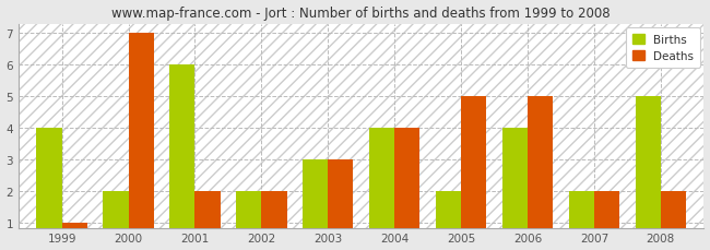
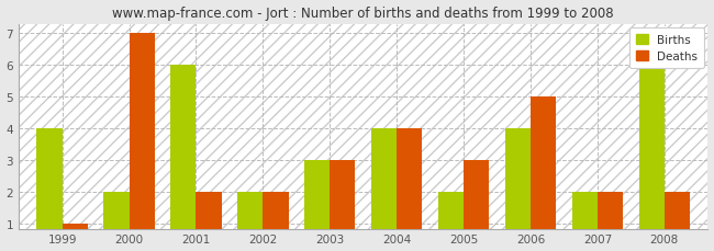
Deaths/2005: 5 -> 3
Births/2008: 5 -> 6
